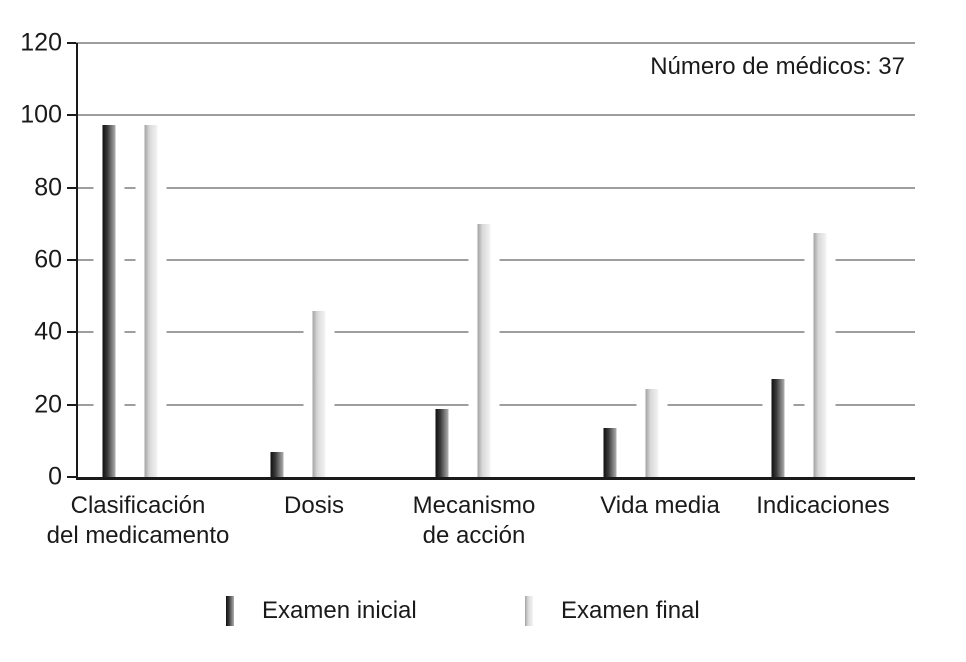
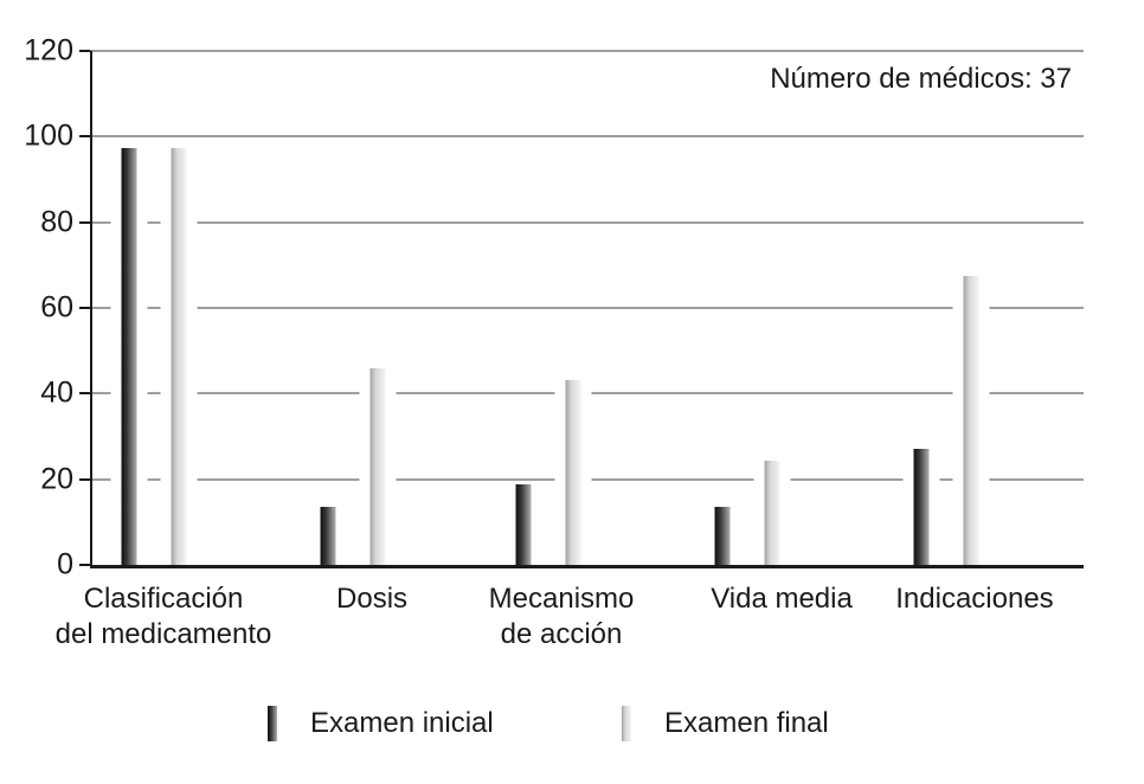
Examen inicial/Dosis: 7 -> 14
Examen final/Mecanismo de acción: 70 -> 43
